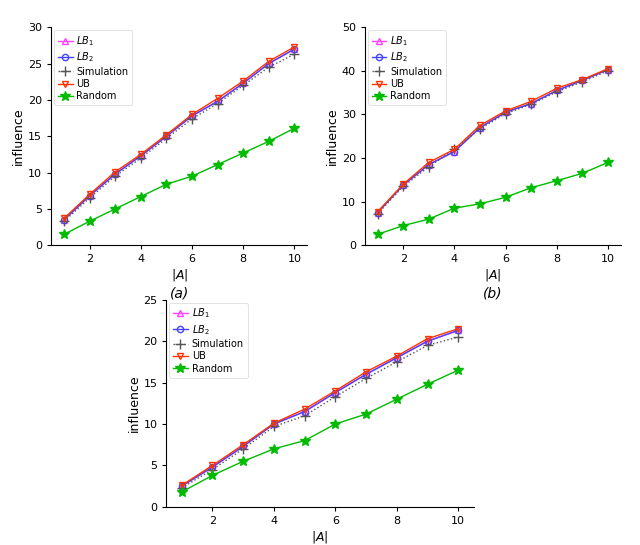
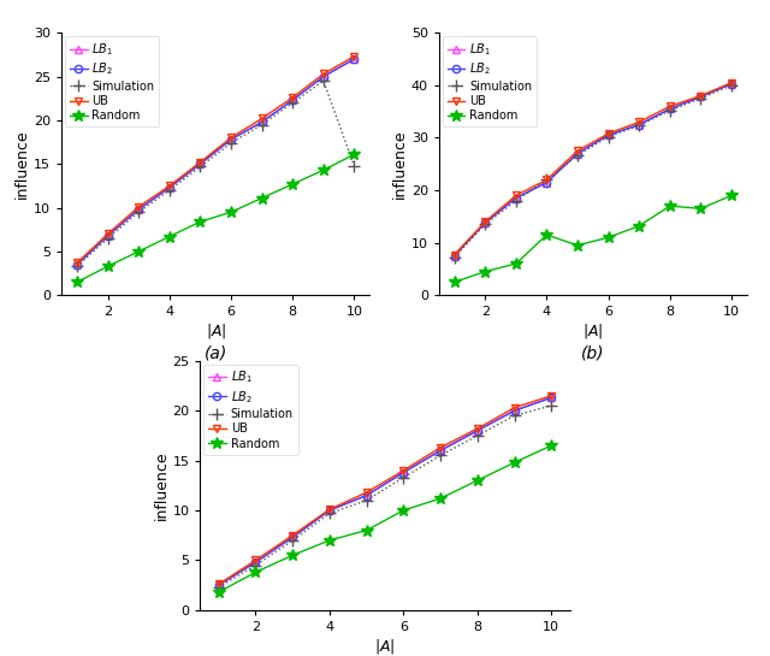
(a)/Simulation/10: 26.3 -> 14.8
(b)/Random/4: 8.5 -> 11.5
(b)/Random/8: 14.8 -> 17.0
